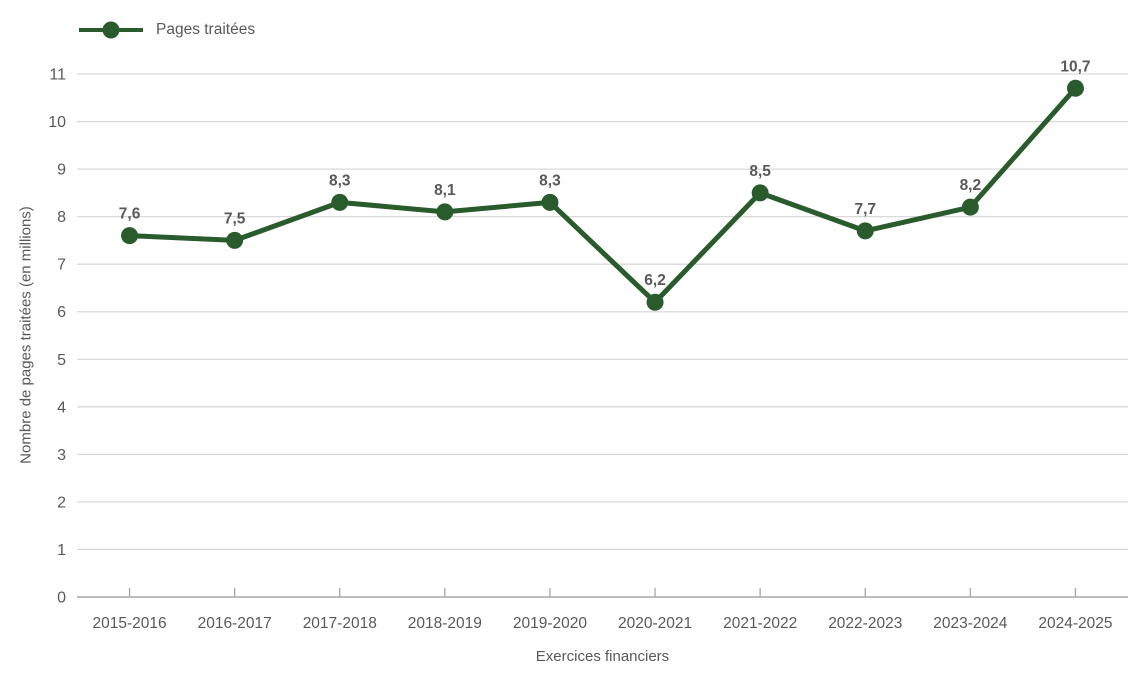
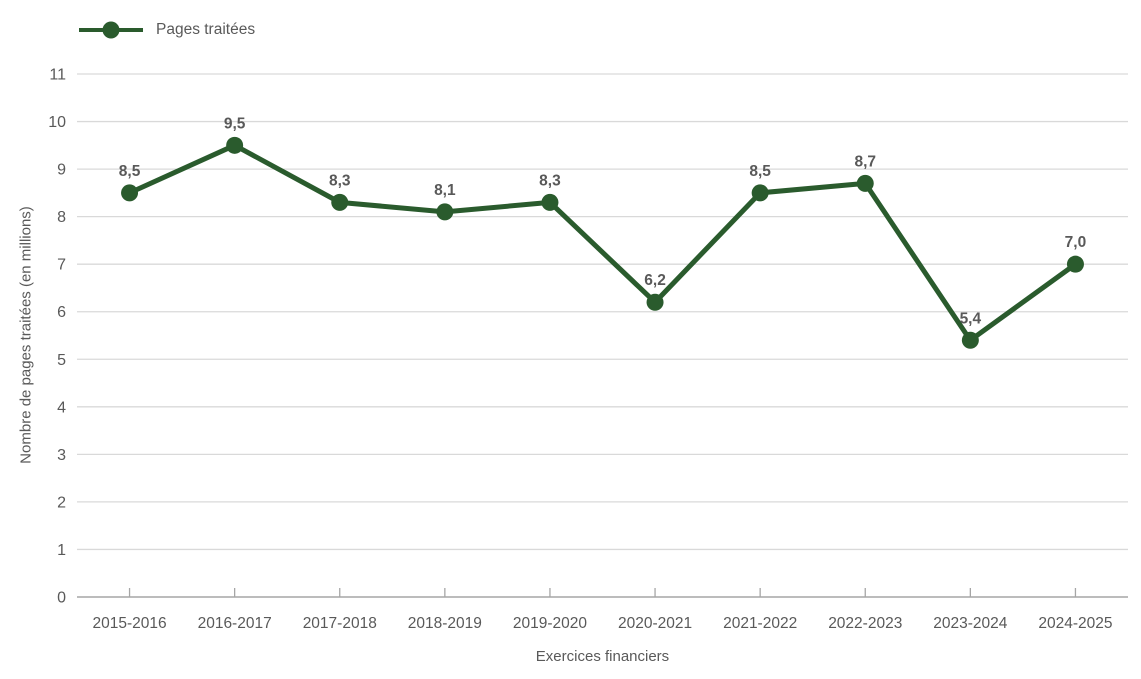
2015-2016: 7,6 -> 8,5
2016-2017: 7,5 -> 9,5
2022-2023: 7,7 -> 8,7
2023-2024: 8,2 -> 5,4
2024-2025: 10,7 -> 7,0
